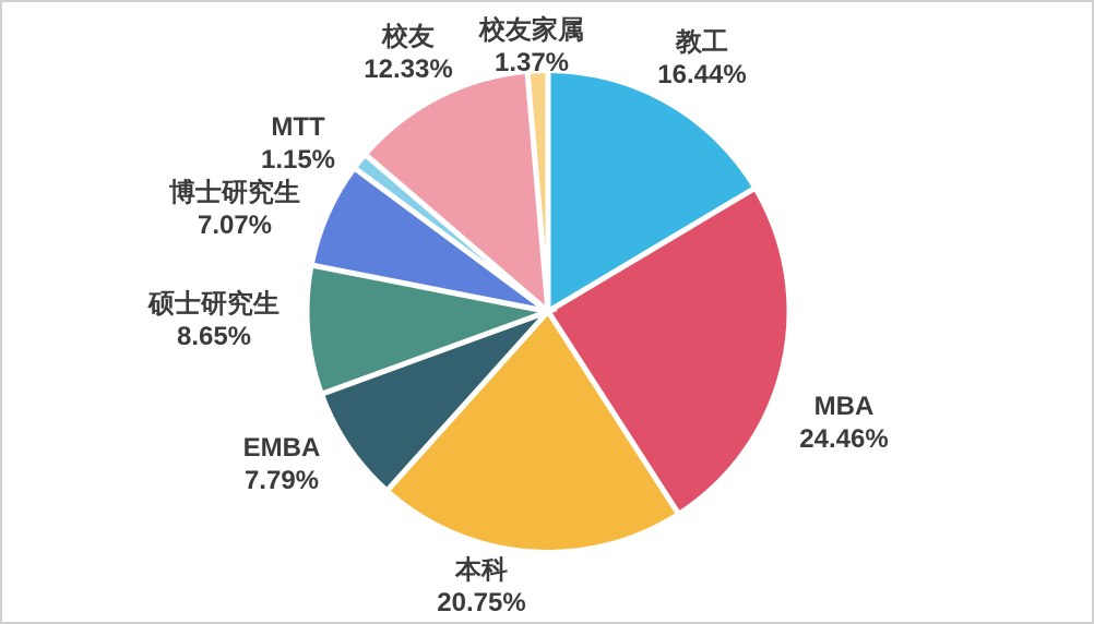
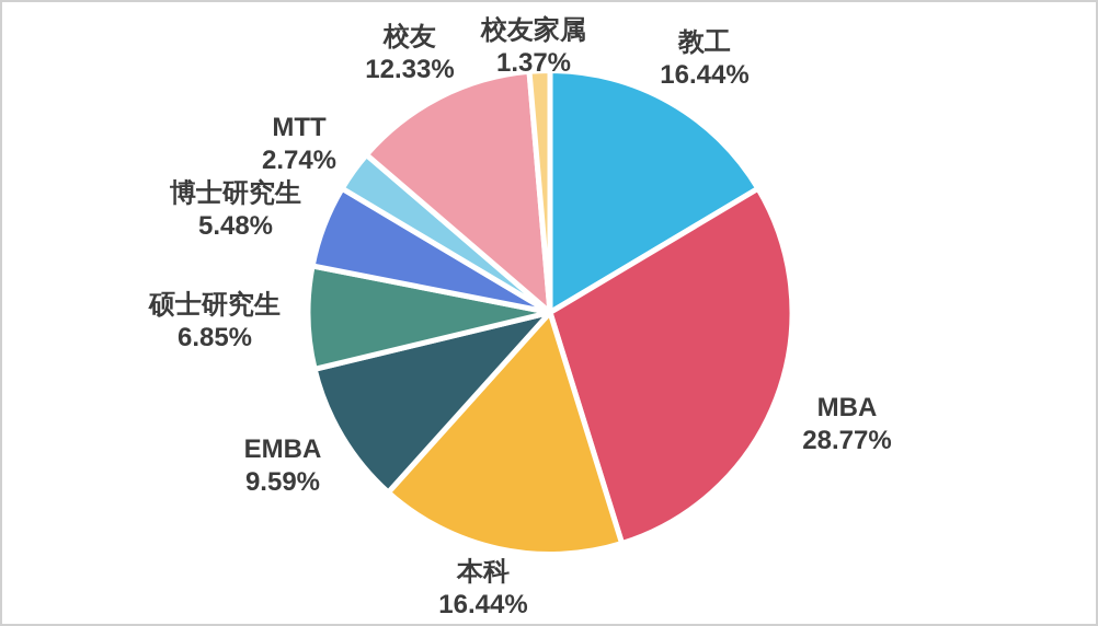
MBA: 24.46% -> 28.77%
本科: 20.75% -> 16.44%
EMBA: 7.79% -> 9.59%
硕士研究生: 8.65% -> 6.85%
博士研究生: 7.07% -> 5.48%
MTT: 1.15% -> 2.74%
